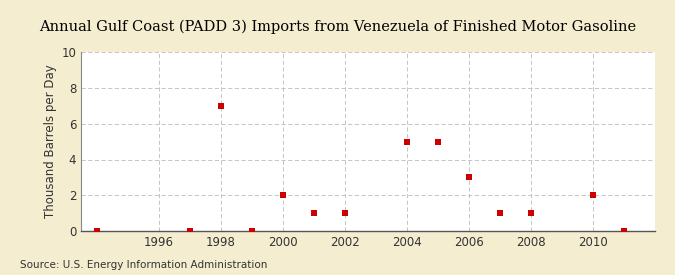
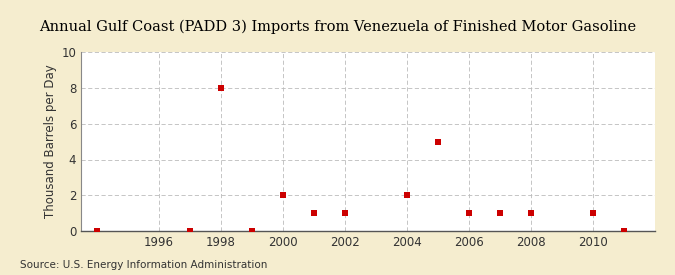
1998: 7 -> 8
2004: 5 -> 2
2006: 3 -> 1
2010: 2 -> 1
